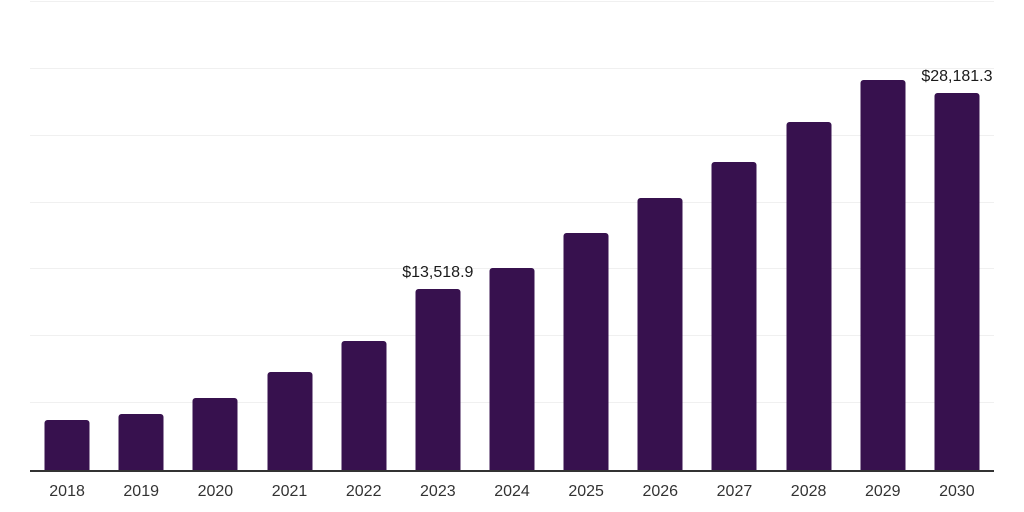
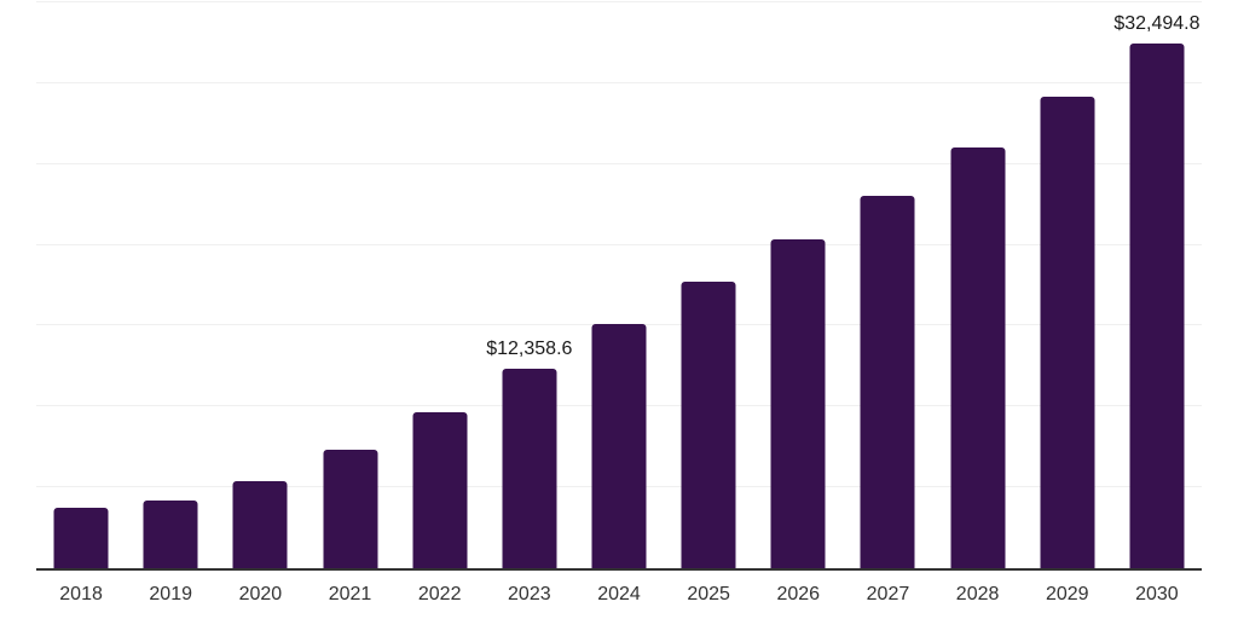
2023: $13,518.9 -> $12,358.6
2030: $28,181.3 -> $32,494.8
